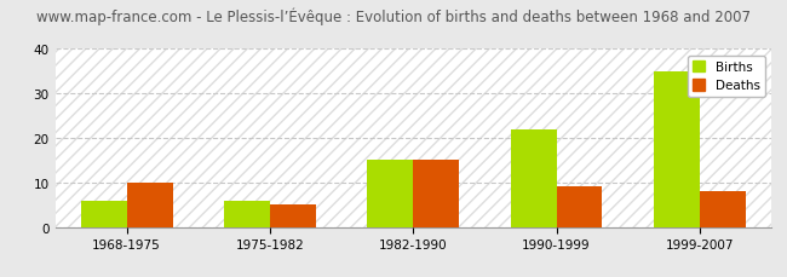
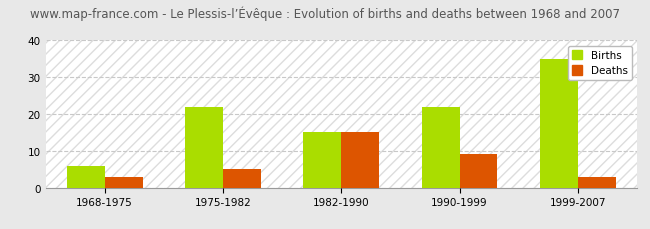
Deaths/1968-1975: 10 -> 3
Births/1975-1982: 6 -> 22
Deaths/1999-2007: 8 -> 3
